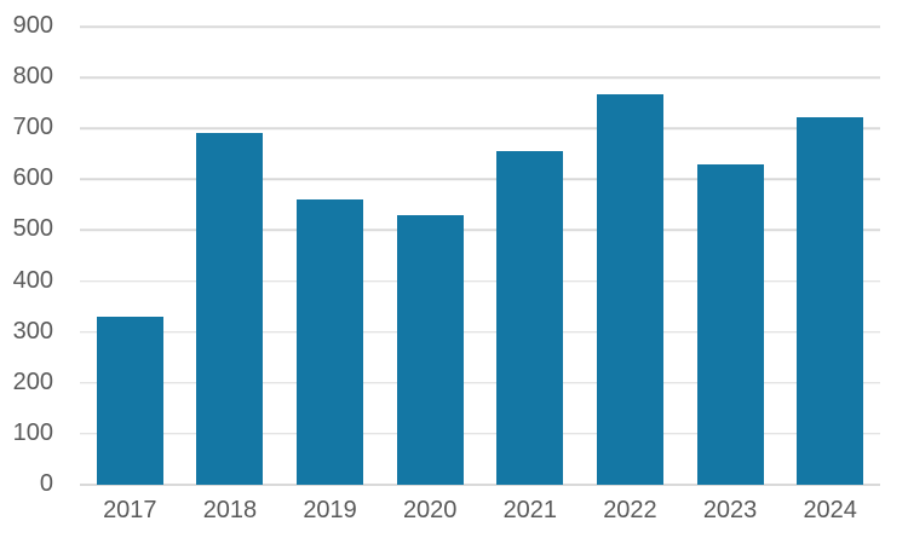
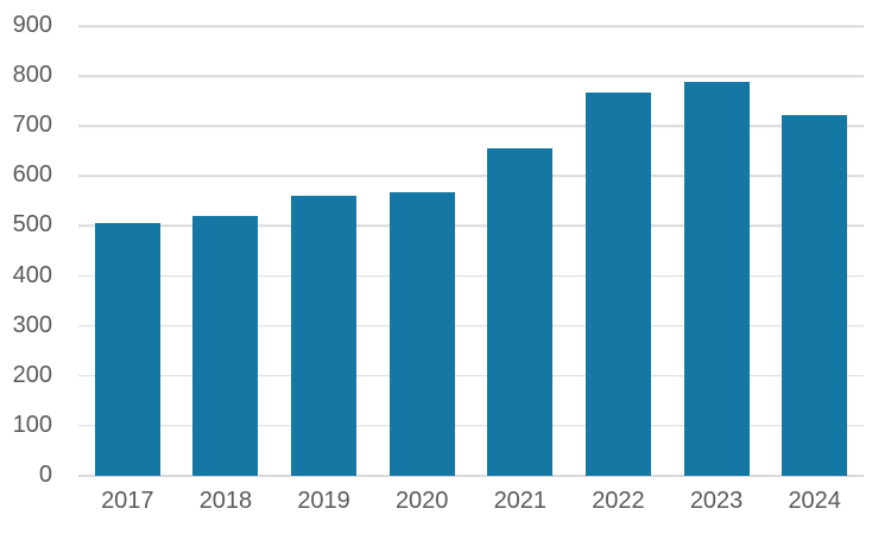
2017: 330 -> 500
2018: 690 -> 520
2020: 530 -> 570
2023: 630 -> 790
